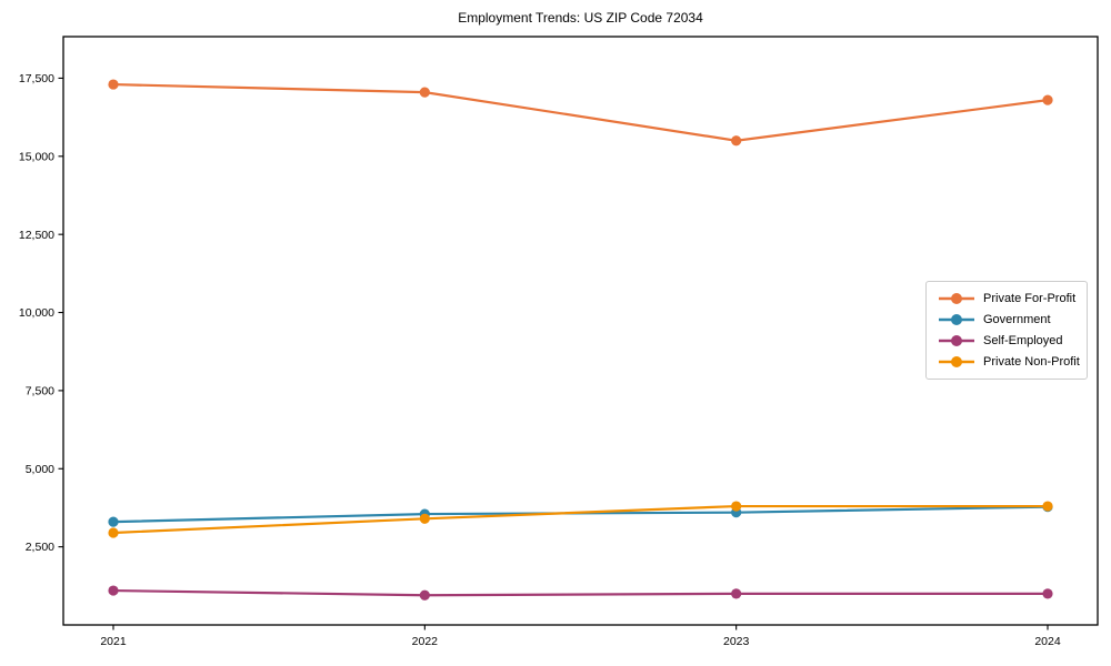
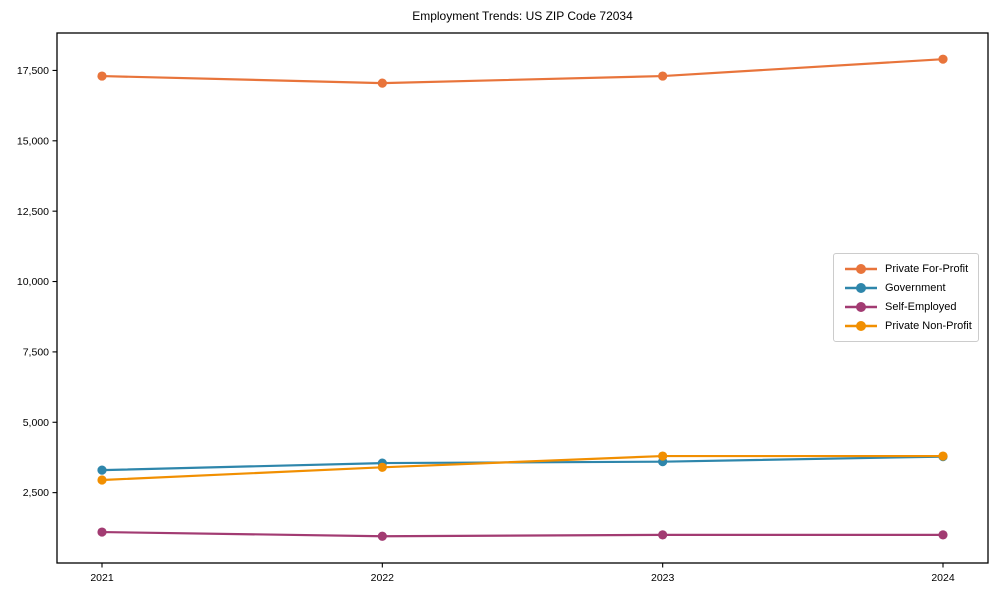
Private For-Profit/2023: 15500 -> 17300
Private For-Profit/2024: 16800 -> 17900
